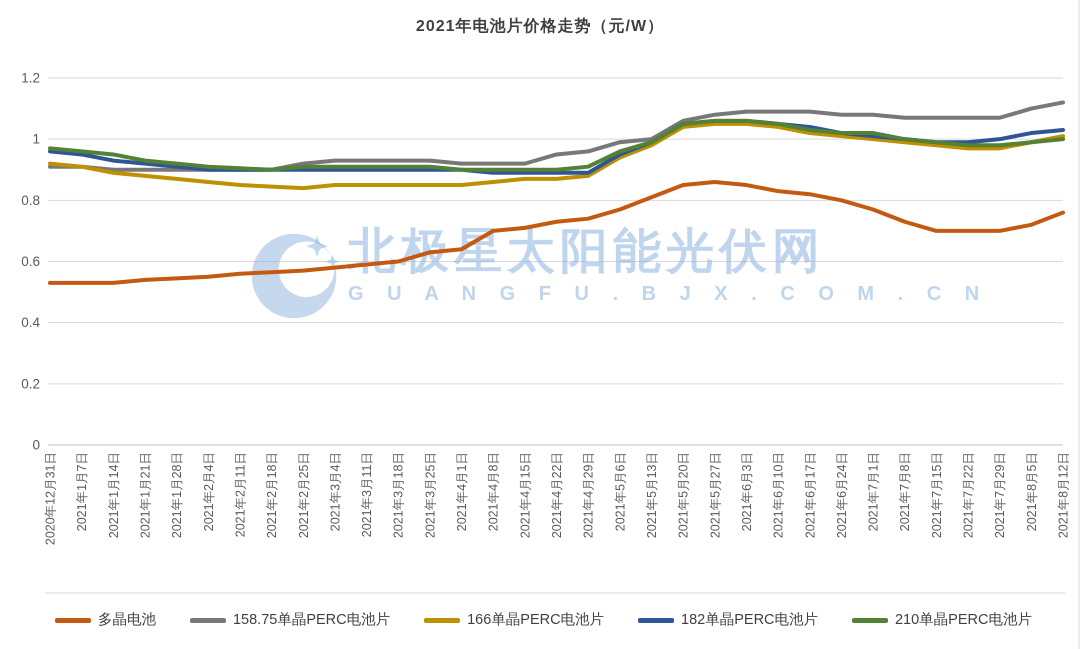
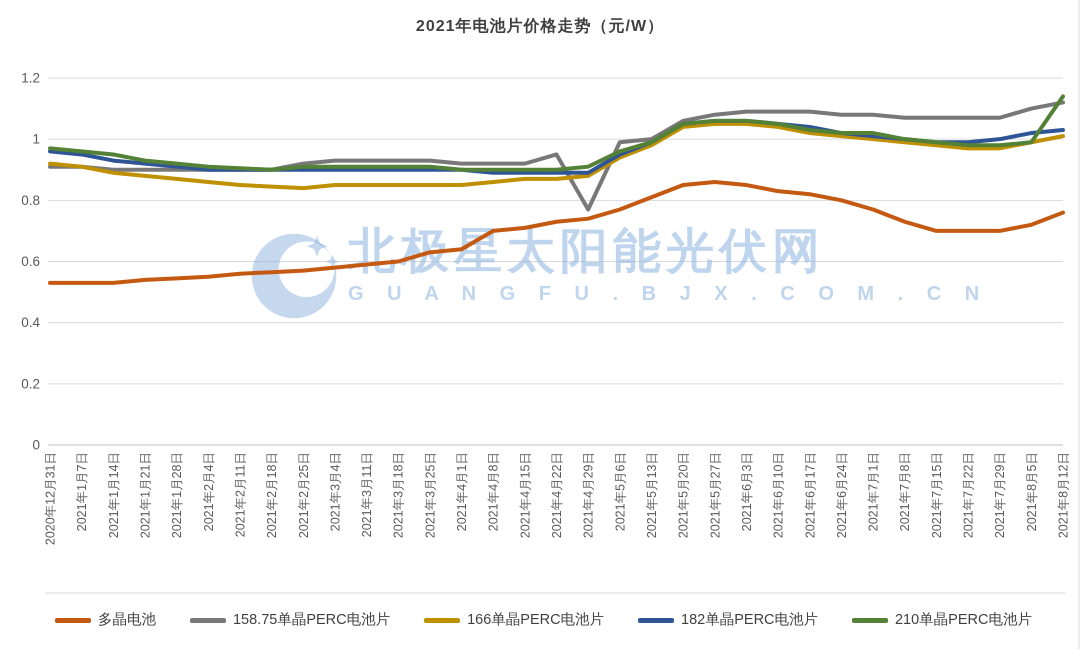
158.75单晶PERC电池片/2021年4月29日: 0.96 -> 0.77
210单晶PERC电池片/2021年8月12日: 1.00 -> 1.14
